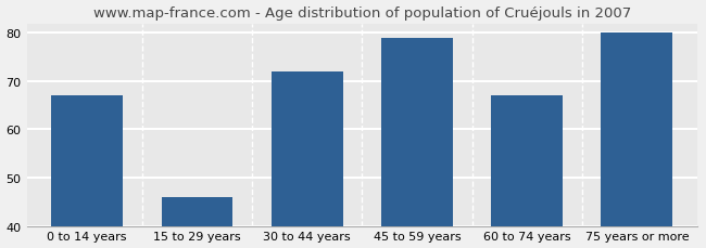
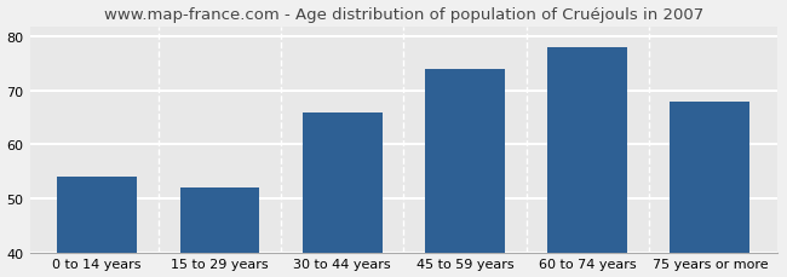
0 to 14 years: 67 -> 54
15 to 29 years: 46 -> 52
30 to 44 years: 72 -> 66
45 to 59 years: 79 -> 74
60 to 74 years: 67 -> 78
75 years or more: 80 -> 68
